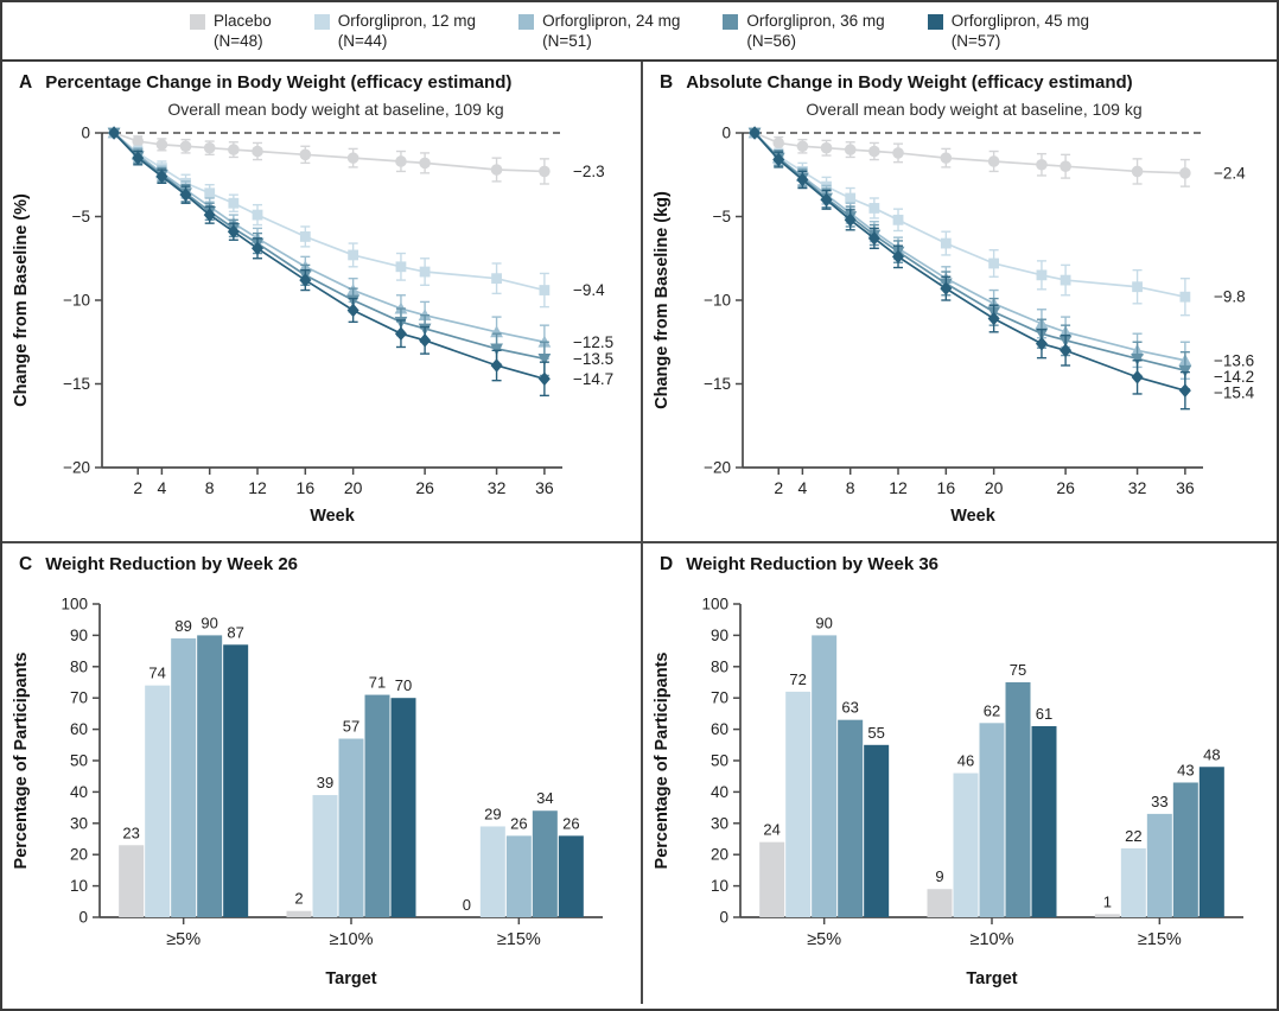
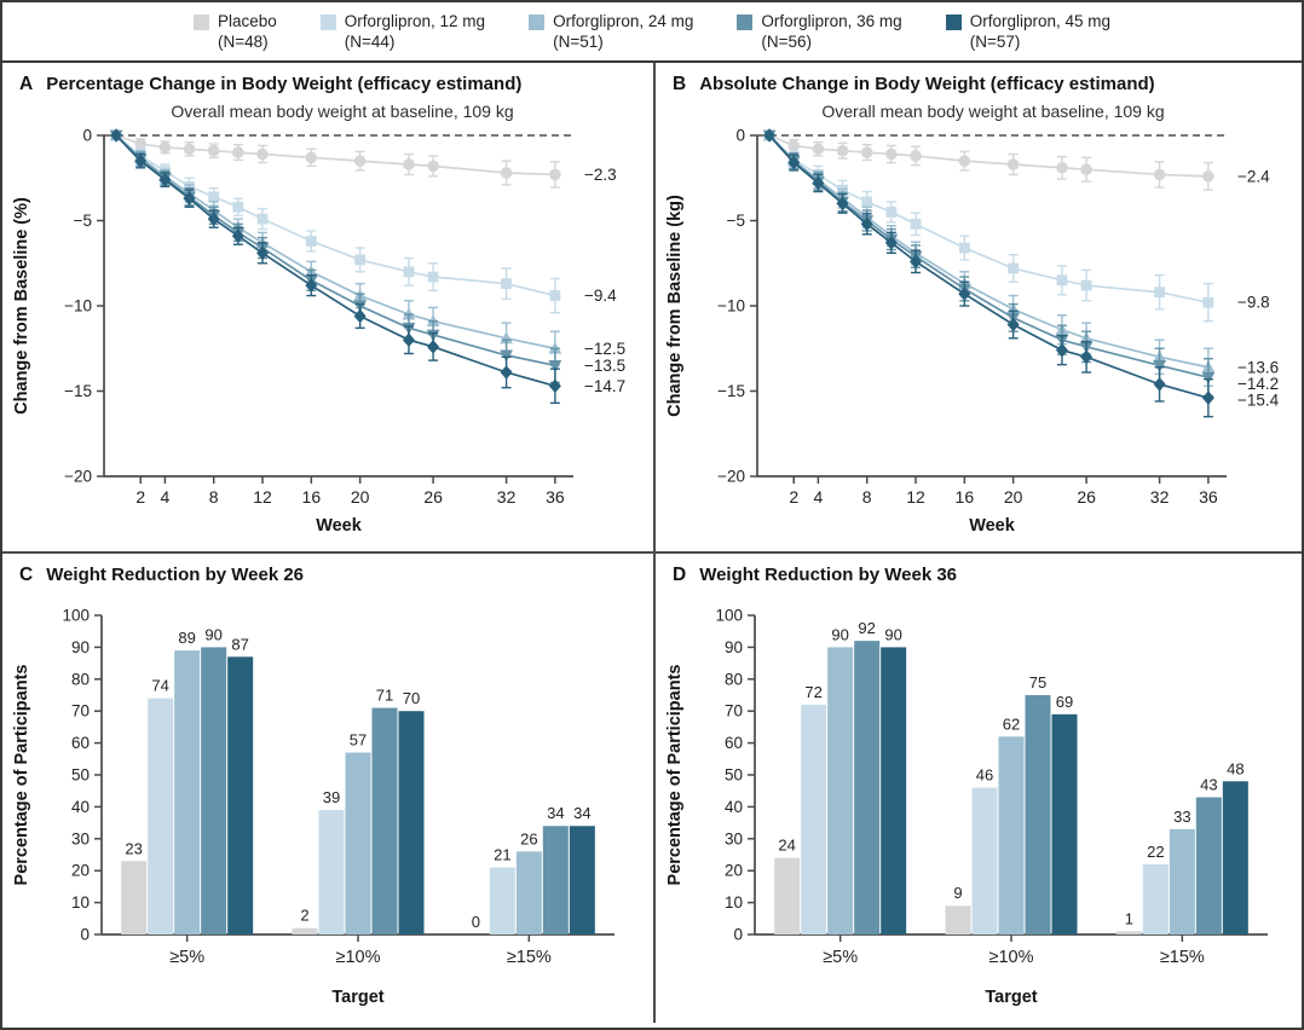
Weight Reduction by Week 26/Orforglipron, 12 mg/≥15%: 29 -> 21
Weight Reduction by Week 26/Orforglipron, 45 mg/≥15%: 26 -> 34
Weight Reduction by Week 36/Orforglipron, 36 mg/≥5%: 63 -> 92
Weight Reduction by Week 36/Orforglipron, 45 mg/≥5%: 55 -> 90
Weight Reduction by Week 36/Orforglipron, 45 mg/≥10%: 61 -> 69
